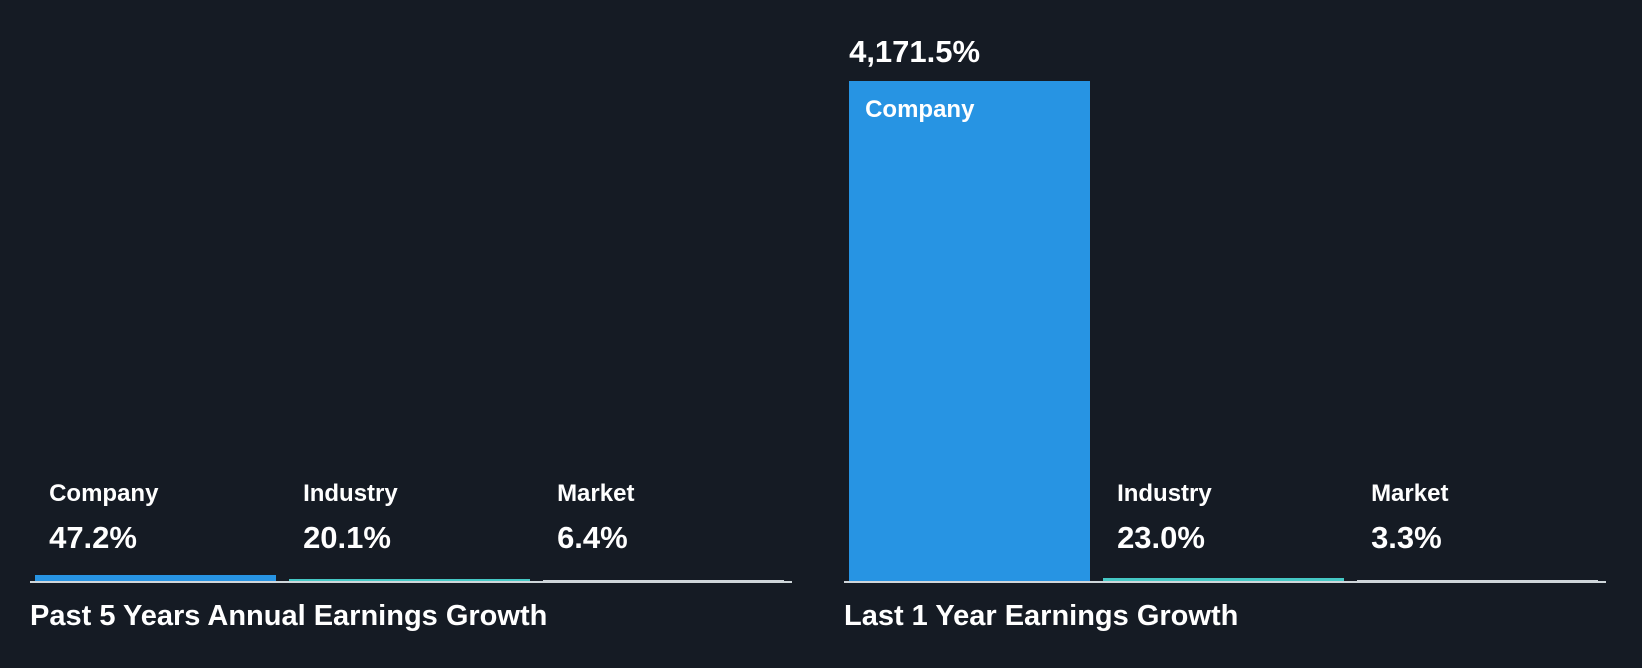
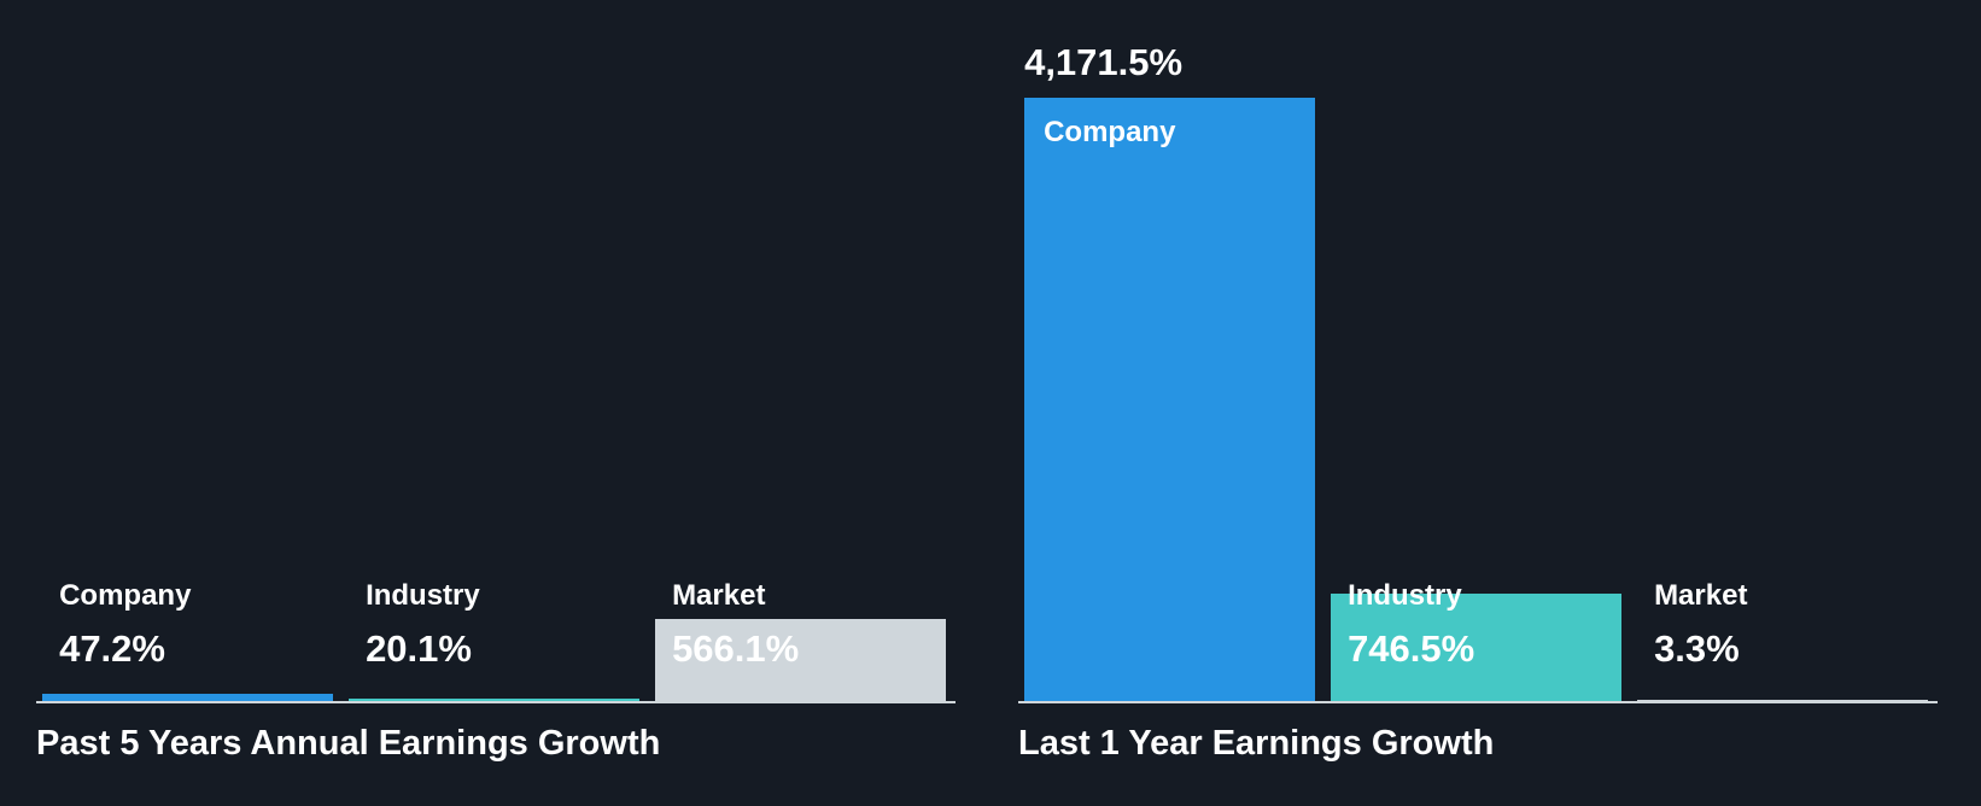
Past 5 Years Annual Earnings Growth/Market: 6.4% -> 566.1%
Last 1 Year Earnings Growth/Industry: 23.0% -> 746.5%
